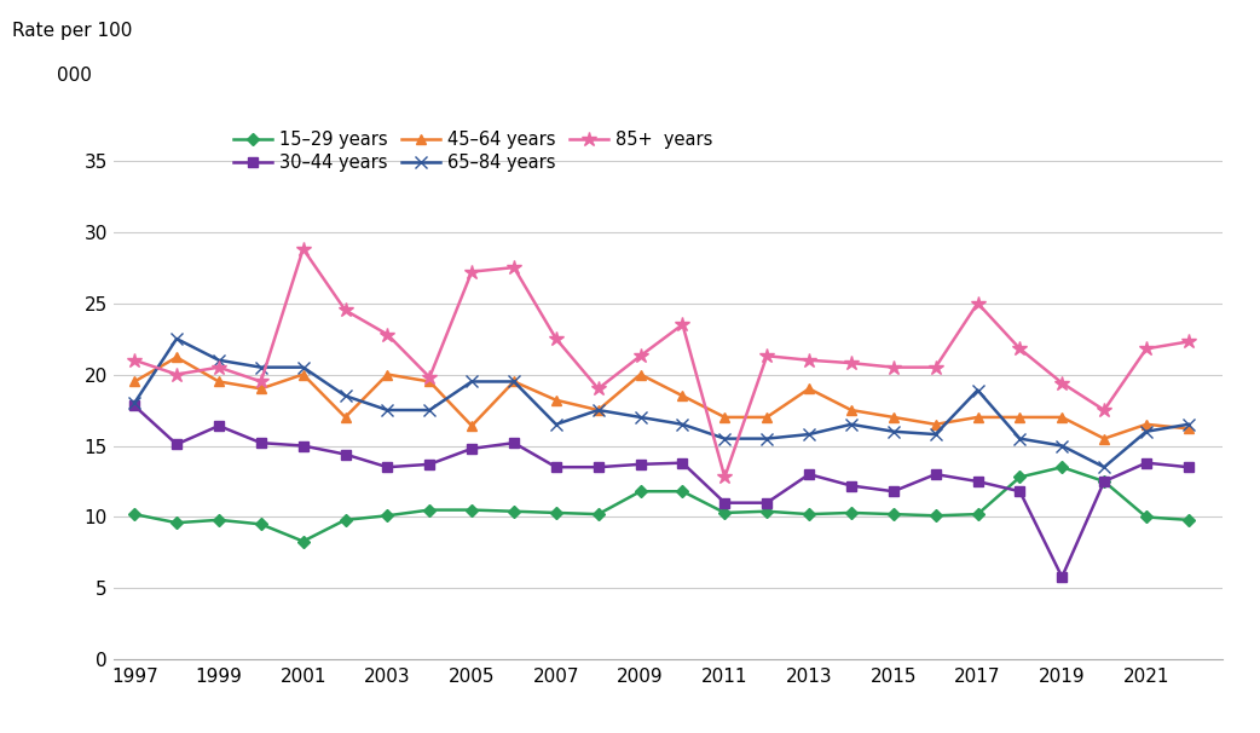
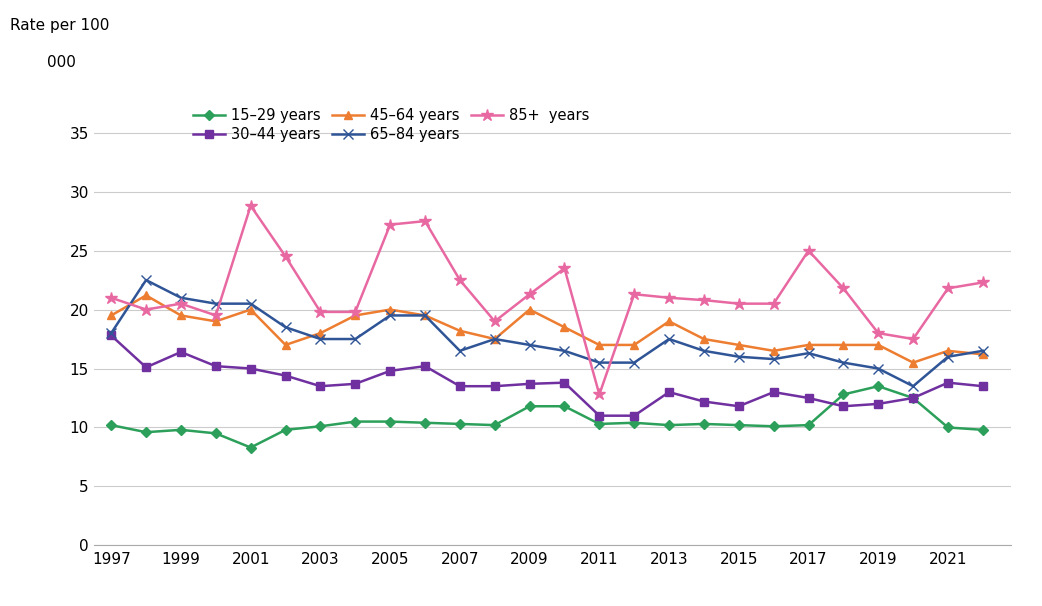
45–64 years/2003: 20.0 -> 18.0
85+ years/2003: 22.8 -> 19.8
45–64 years/2005: 16.4 -> 20.0
65–84 years/2013: 15.8 -> 17.5
65–84 years/2017: 18.9 -> 16.3
30–44 years/2019: 5.8 -> 12.0
85+ years/2019: 19.4 -> 18.0
